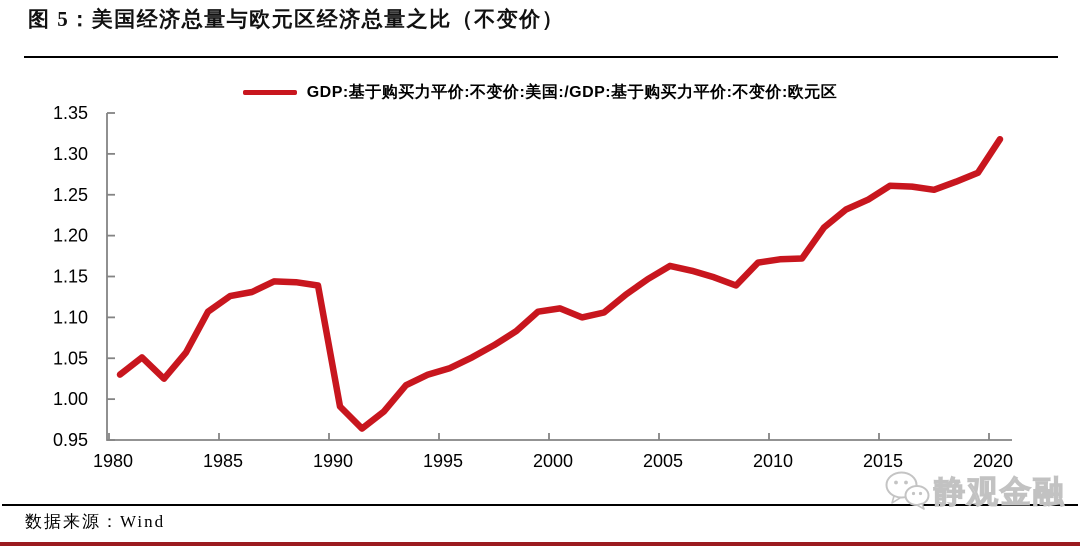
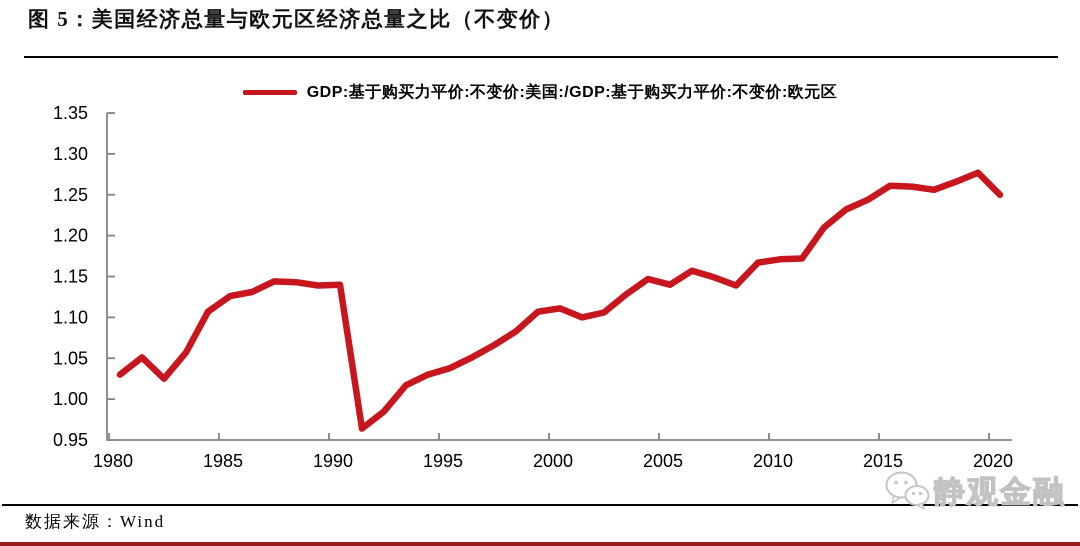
1990: 0.99 -> 1.14
2005: 1.16 -> 1.14
2020: 1.32 -> 1.25
